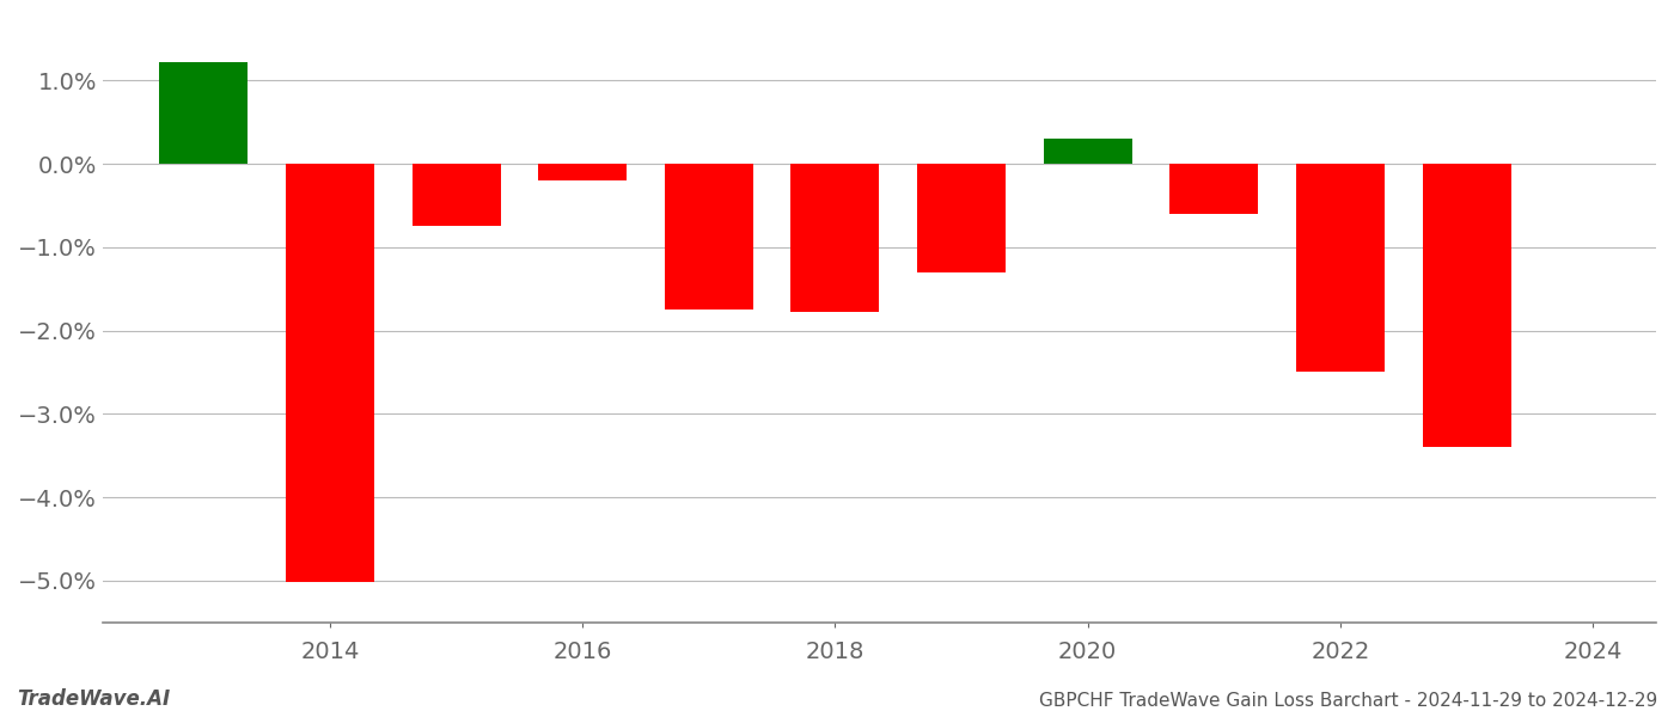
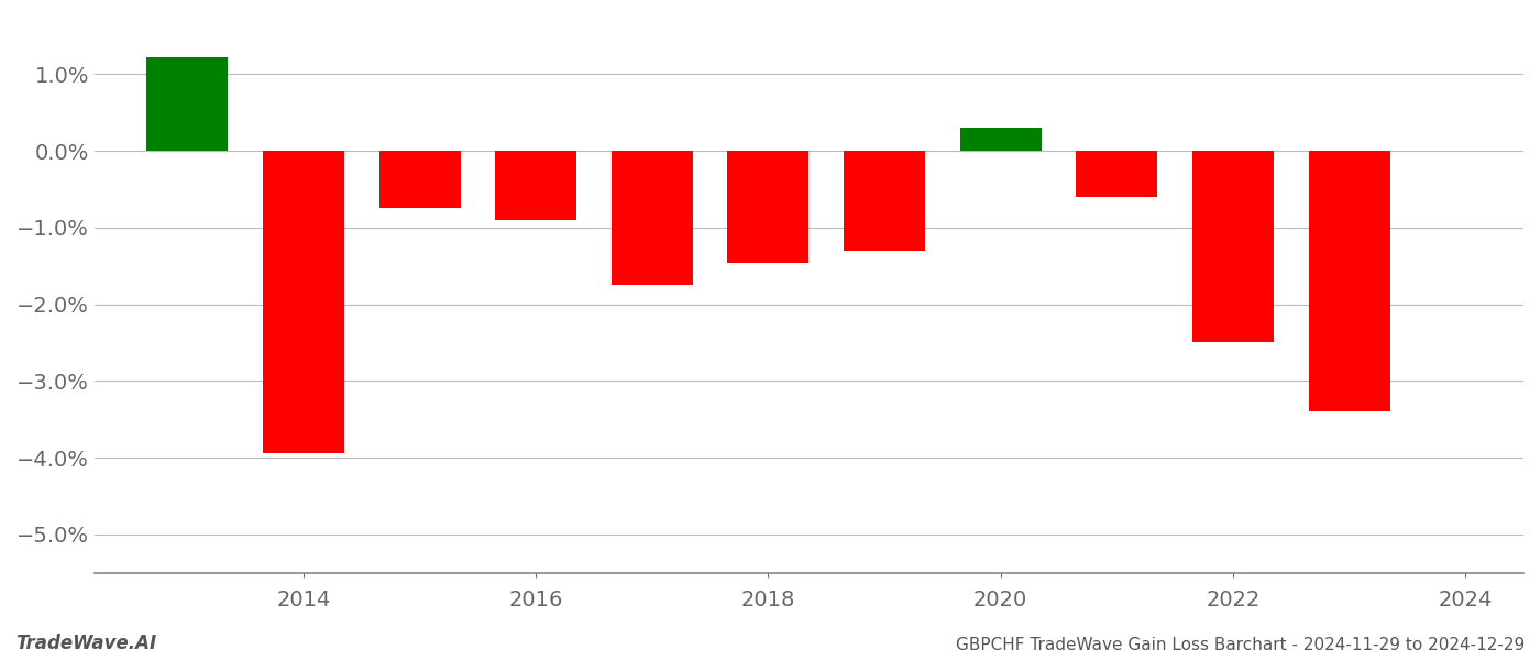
2014: -5.02% -> -3.94%
2016: -0.20% -> -0.90%
2018: -1.78% -> -1.46%
